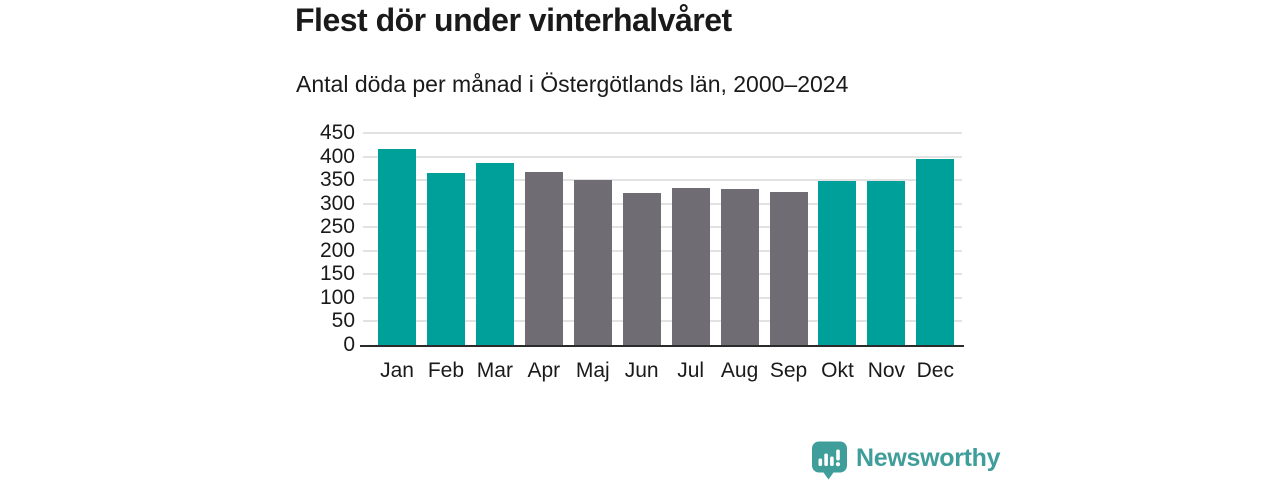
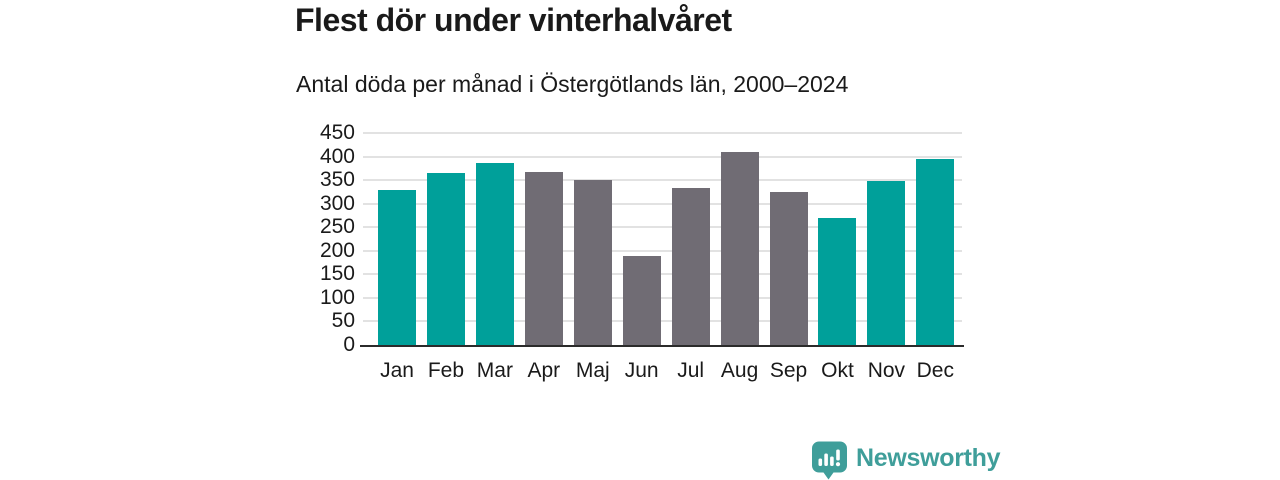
Jan: 420 -> 330
Jun: 320 -> 190
Aug: 330 -> 410
Okt: 350 -> 270
